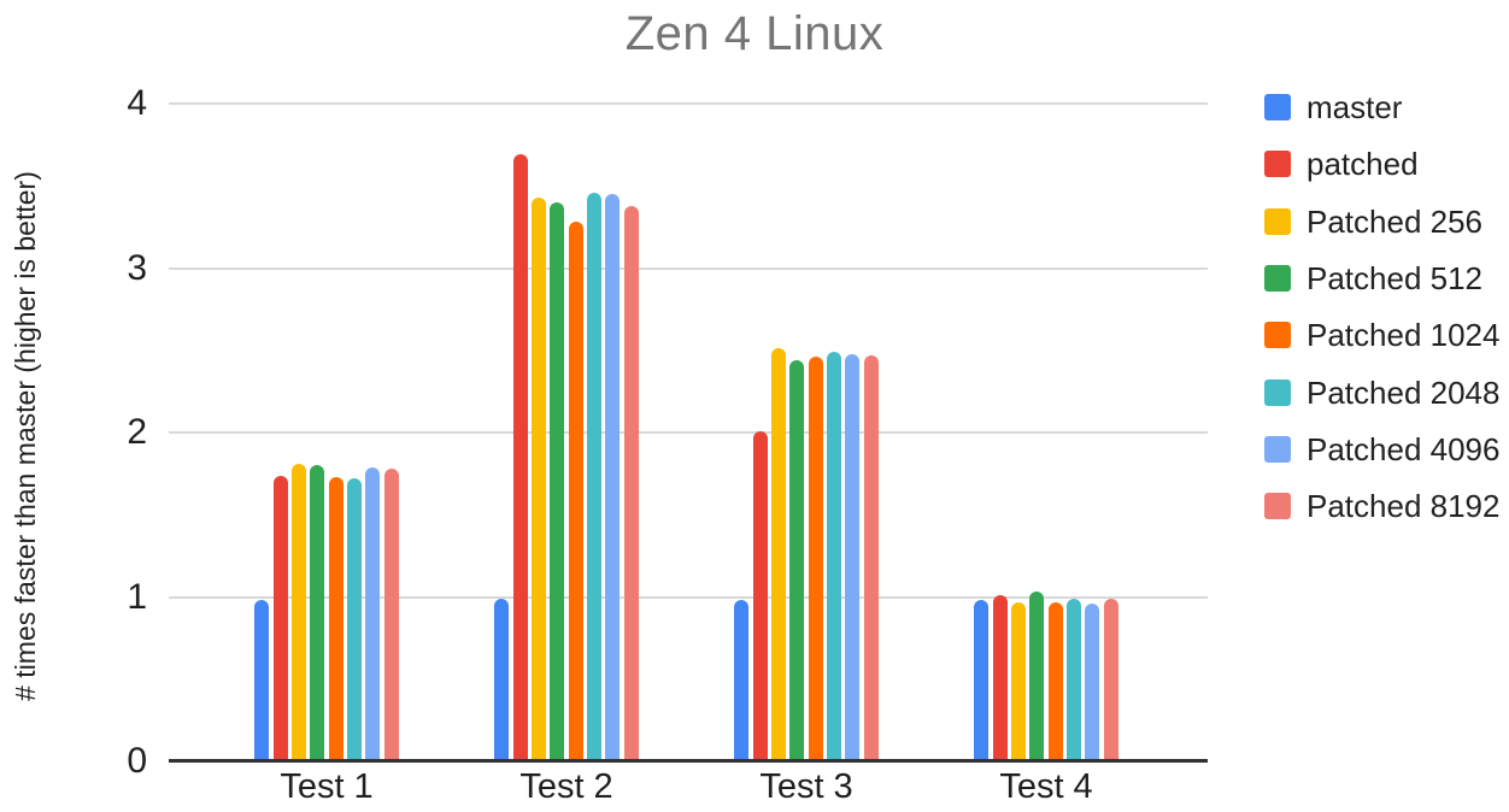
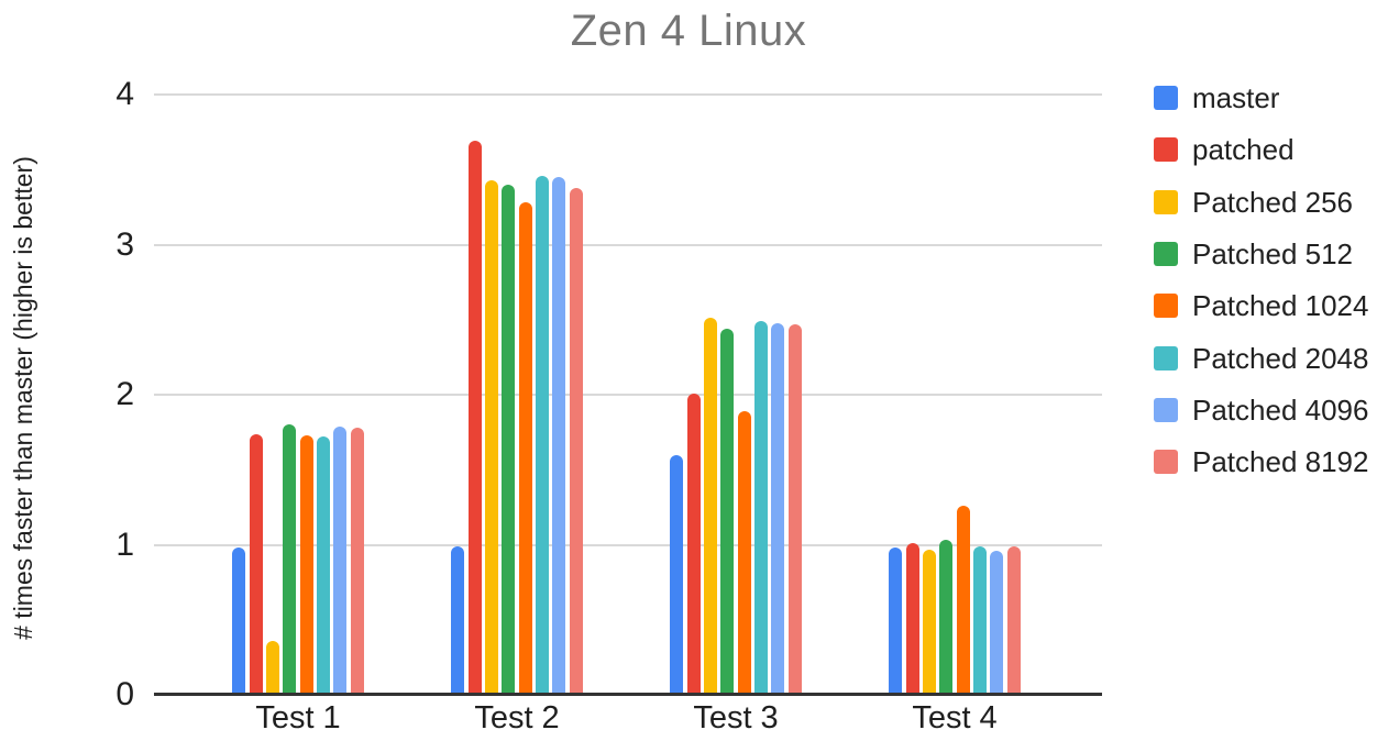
Patched 256/Test 1: 1.81 -> 0.36
master/Test 3: 0.98 -> 1.60
Patched 1024/Test 3: 2.46 -> 1.89
Patched 1024/Test 4: 0.97 -> 1.26
